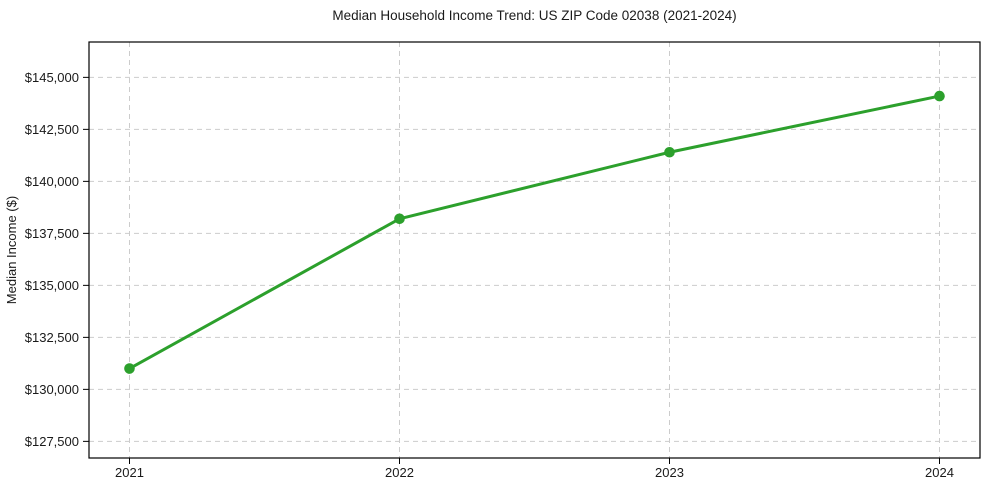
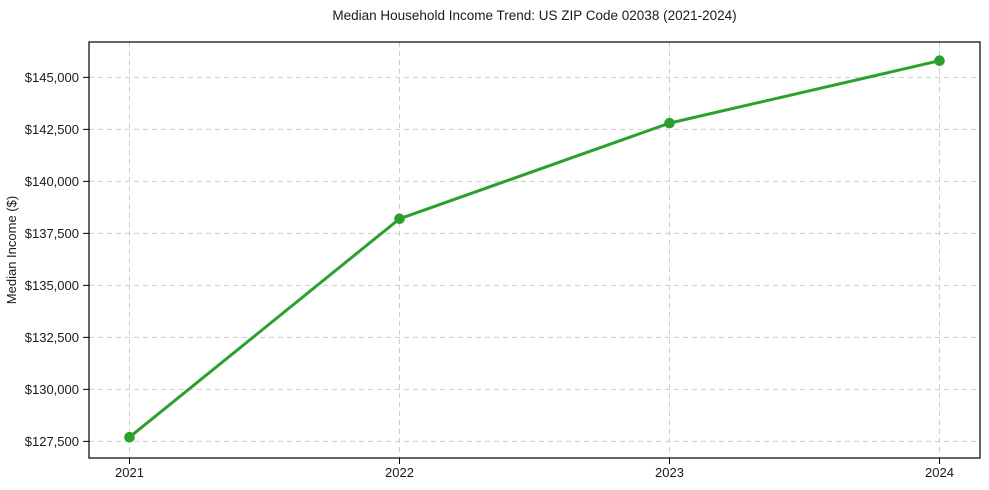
2021: $131000 -> $127700
2023: $141400 -> $142800
2024: $144100 -> $145800
